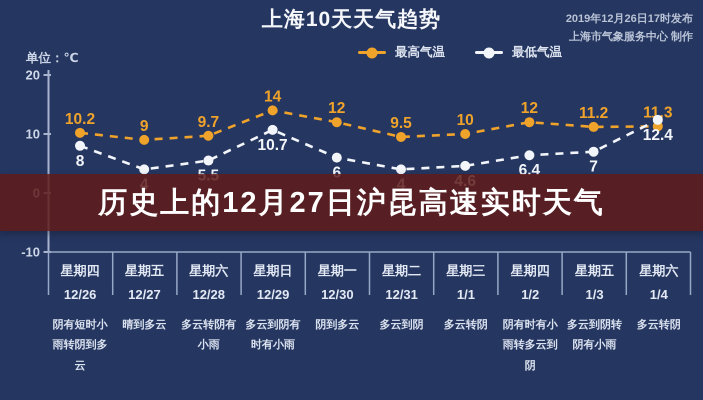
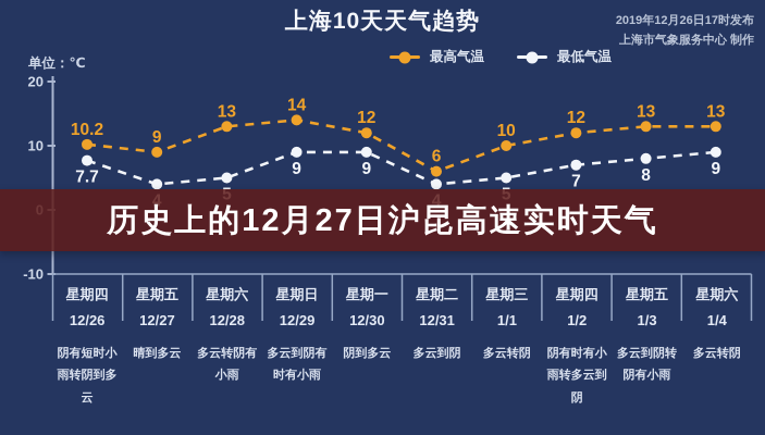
最低气温/12/26: 8 -> 7.7
最高气温/12/28: 9.7 -> 13
最低气温/12/28: 5.5 -> 5
最低气温/12/29: 10.7 -> 9
最低气温/12/30: 6 -> 9
最高气温/12/31: 9.5 -> 6
最低气温/1/1: 4.6 -> 5
最低气温/1/2: 6.4 -> 7
最高气温/1/3: 11.2 -> 13
最低气温/1/3: 7 -> 8
最高气温/1/4: 11.3 -> 13
最低气温/1/4: 12.4 -> 9
